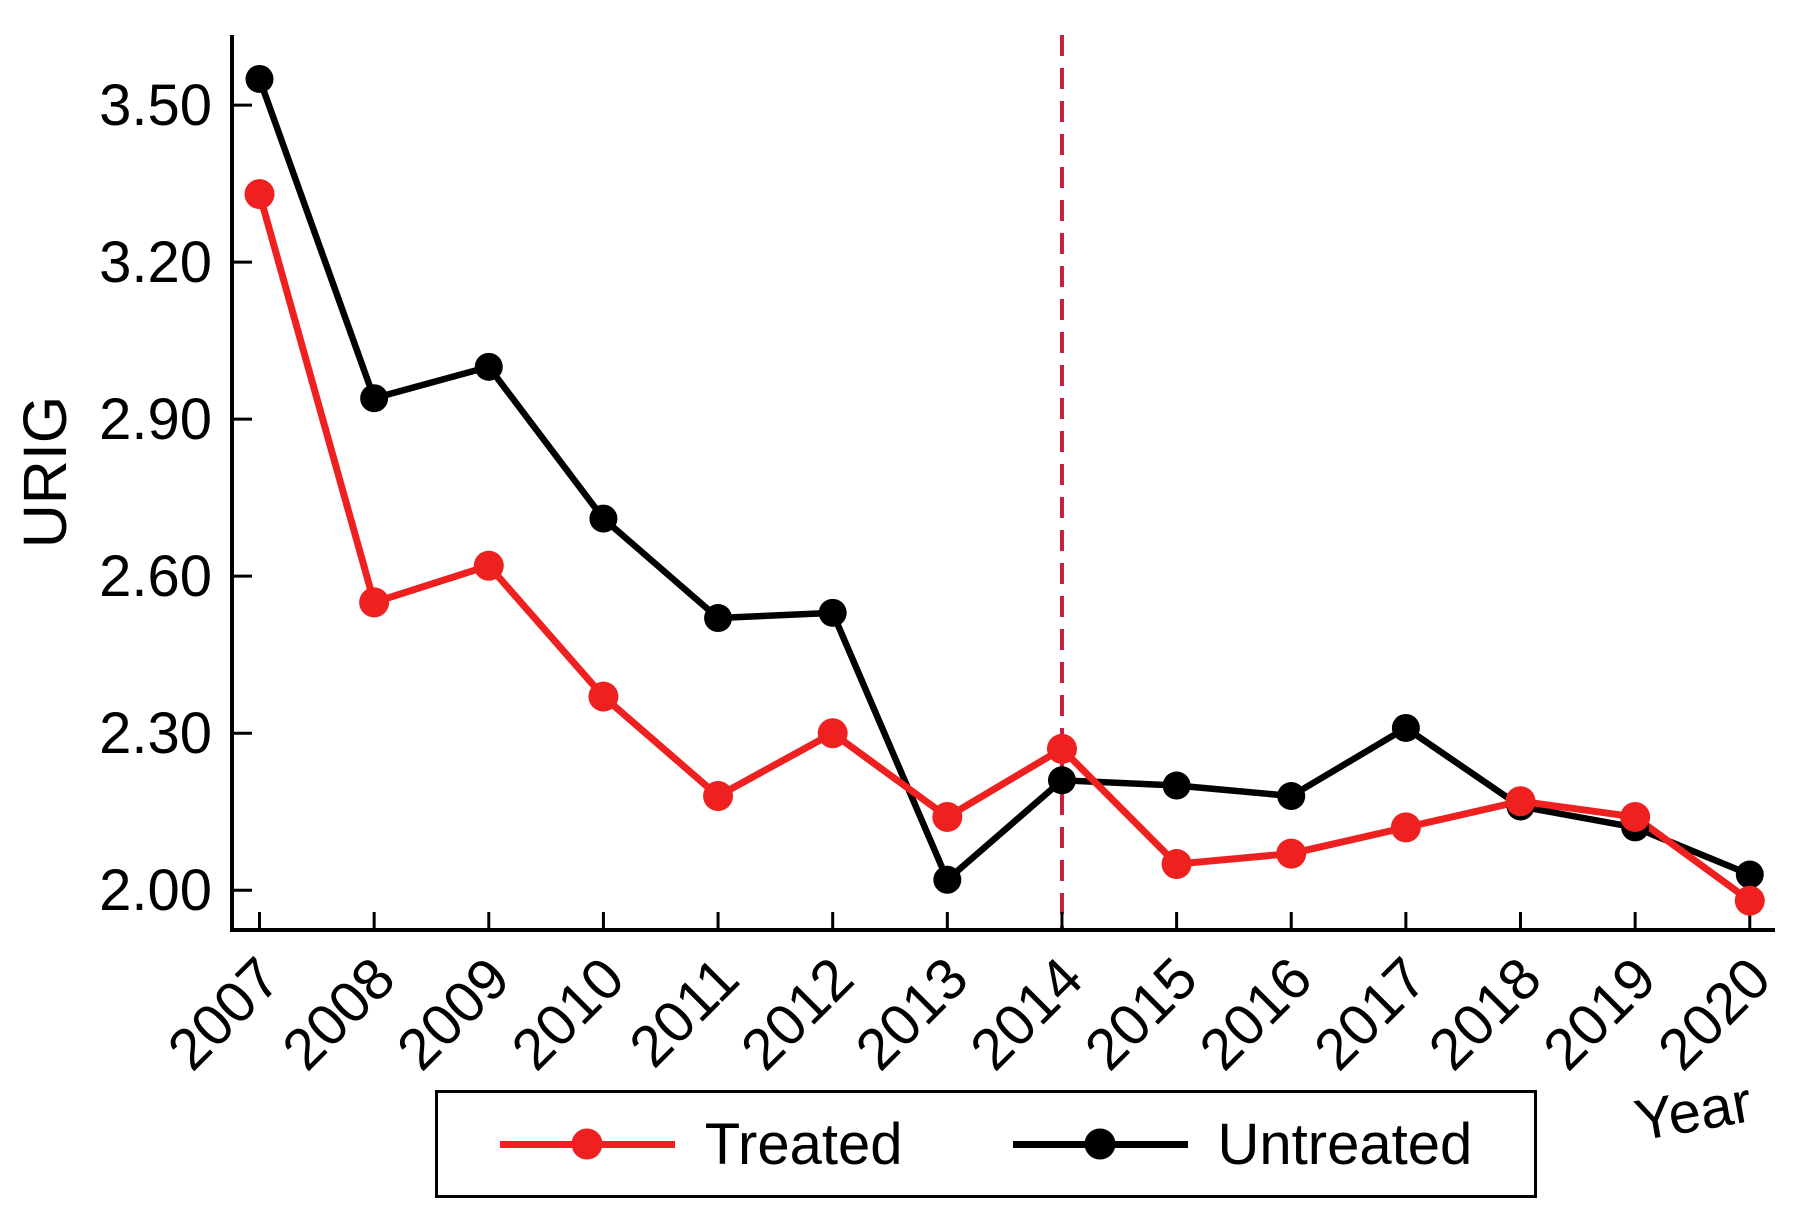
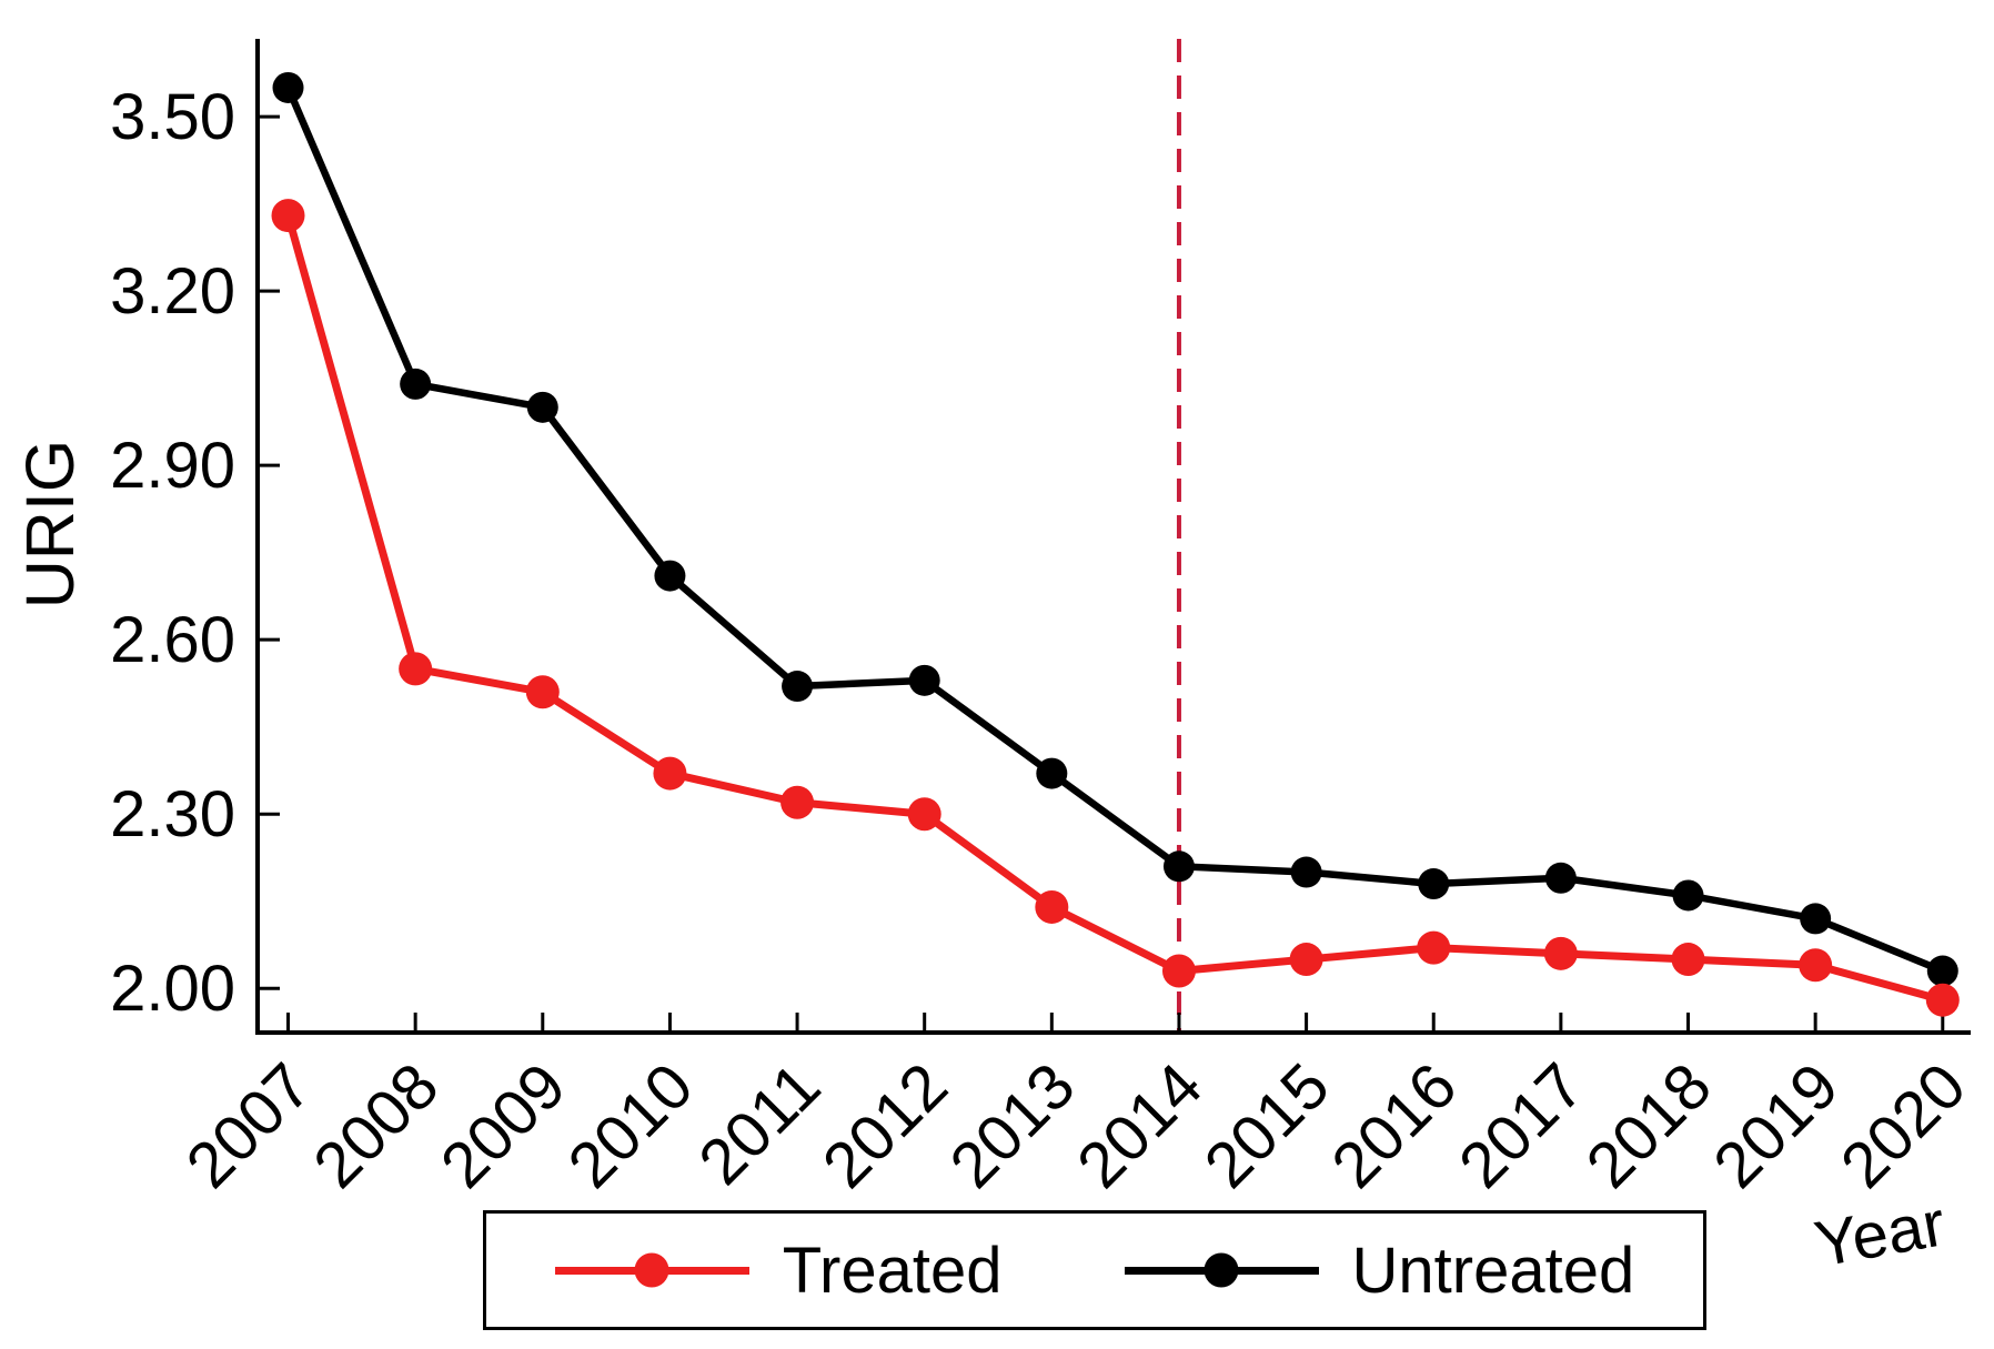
Untreated/2008: 2.94 -> 3.04
Treated/2009: 2.62 -> 2.51
Treated/2011: 2.18 -> 2.32
Untreated/2013: 2.02 -> 2.37
Treated/2014: 2.27 -> 2.03
Treated/2017: 2.12 -> 2.06
Untreated/2017: 2.31 -> 2.19
Treated/2018: 2.17 -> 2.05
Treated/2019: 2.14 -> 2.04
